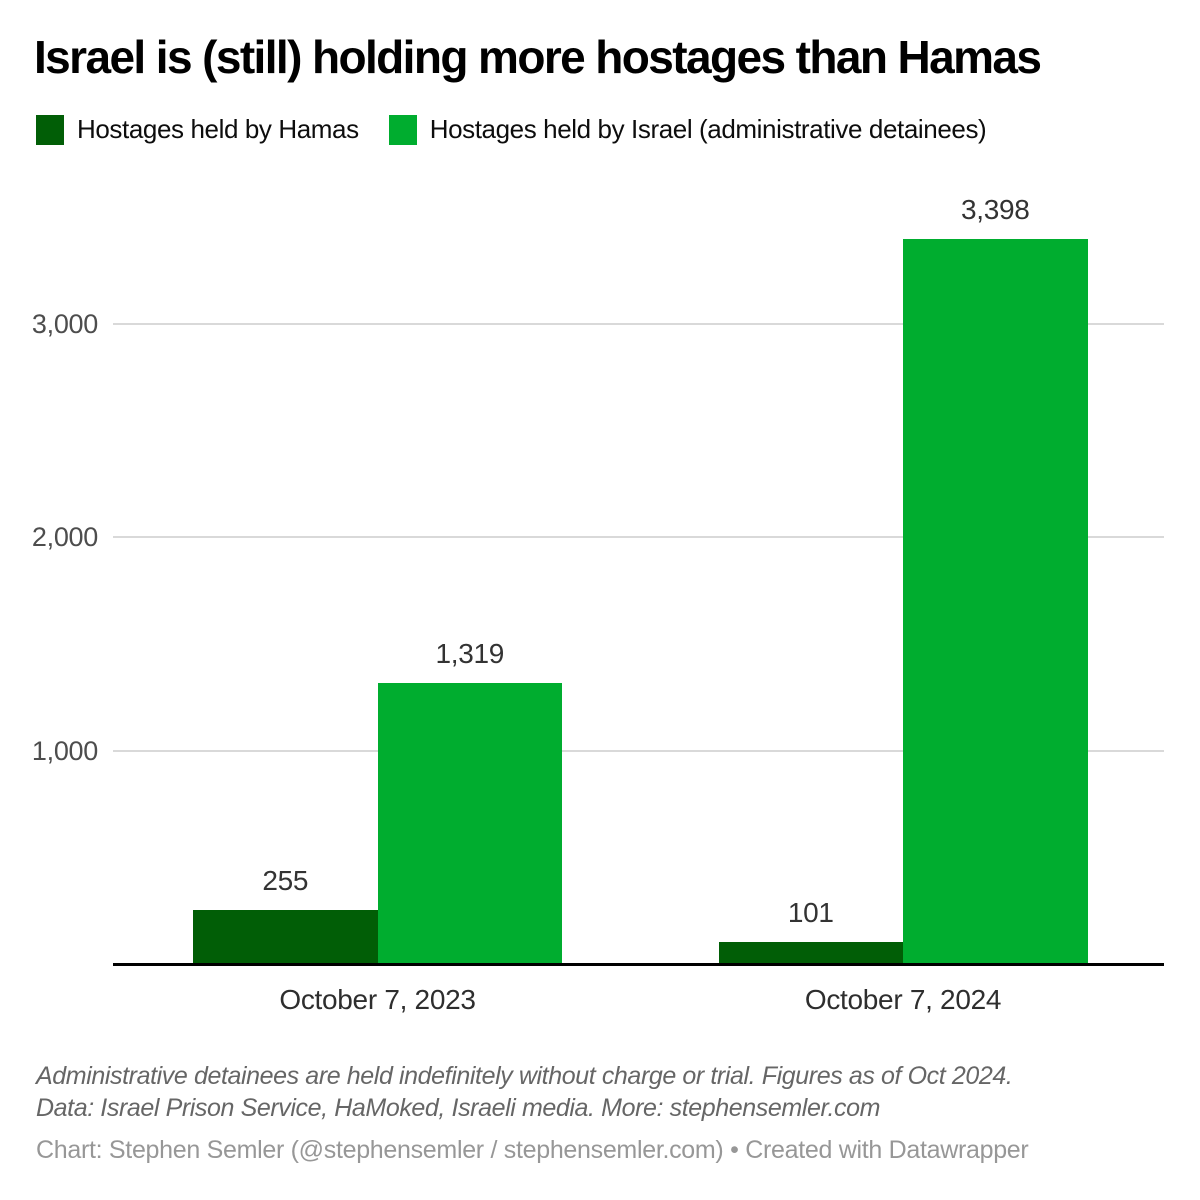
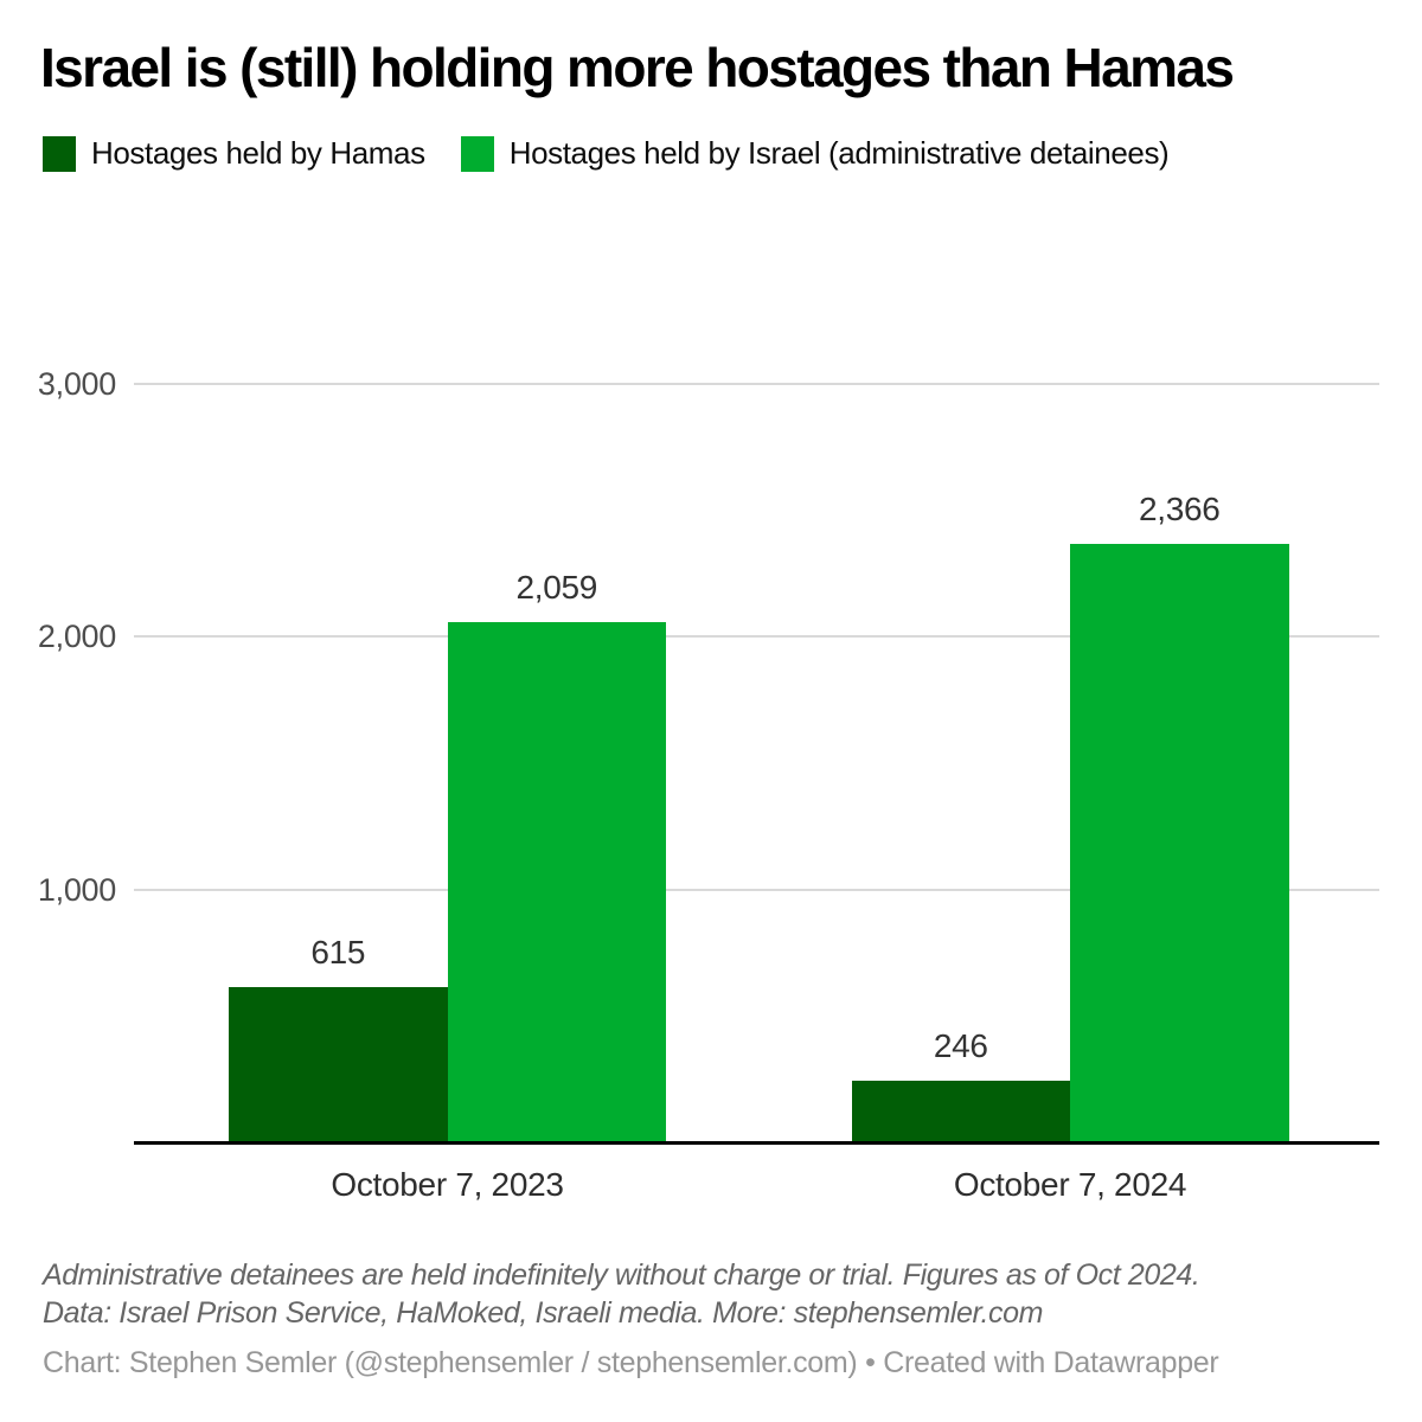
Hostages held by Hamas/October 7, 2023: 255 -> 615
Hostages held by Israel (administrative detainees)/October 7, 2023: 1,319 -> 2,059
Hostages held by Hamas/October 7, 2024: 101 -> 246
Hostages held by Israel (administrative detainees)/October 7, 2024: 3,398 -> 2,366
